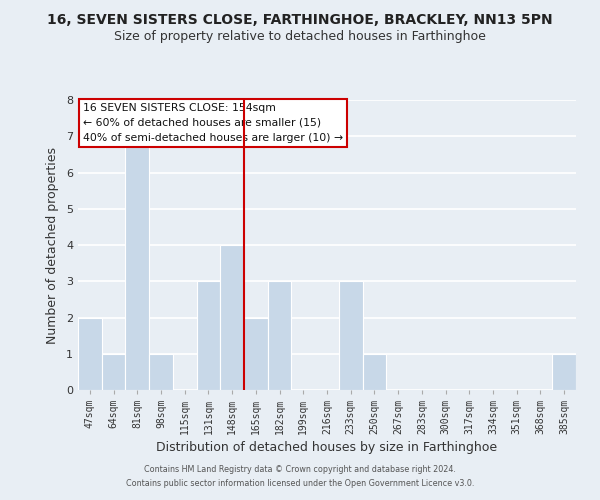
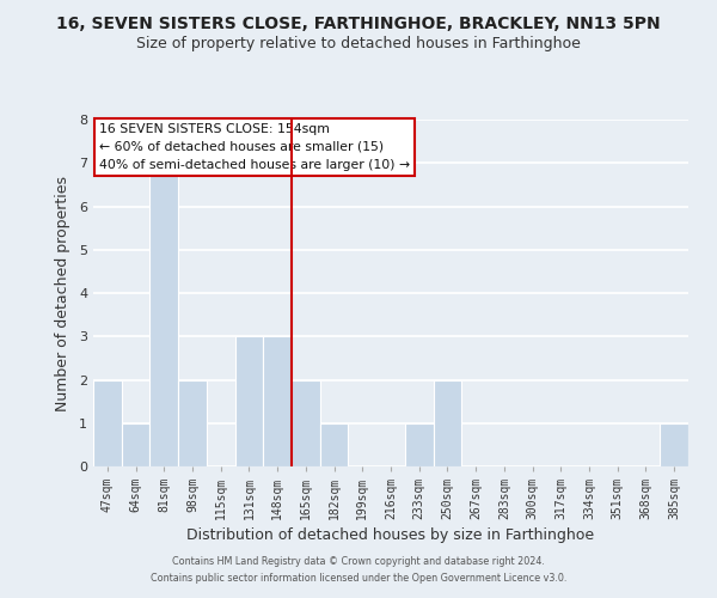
98sqm: 1 -> 2
148sqm: 4 -> 3
182sqm: 3 -> 1
233sqm: 3 -> 1
250sqm: 1 -> 2
